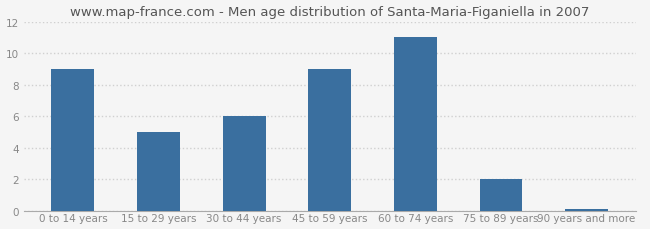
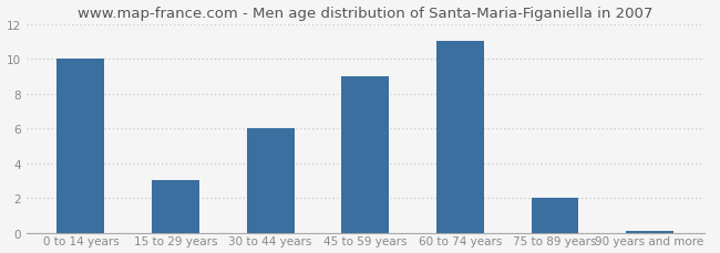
0 to 14 years: 9.0 -> 10.0
15 to 29 years: 5.0 -> 3.0
